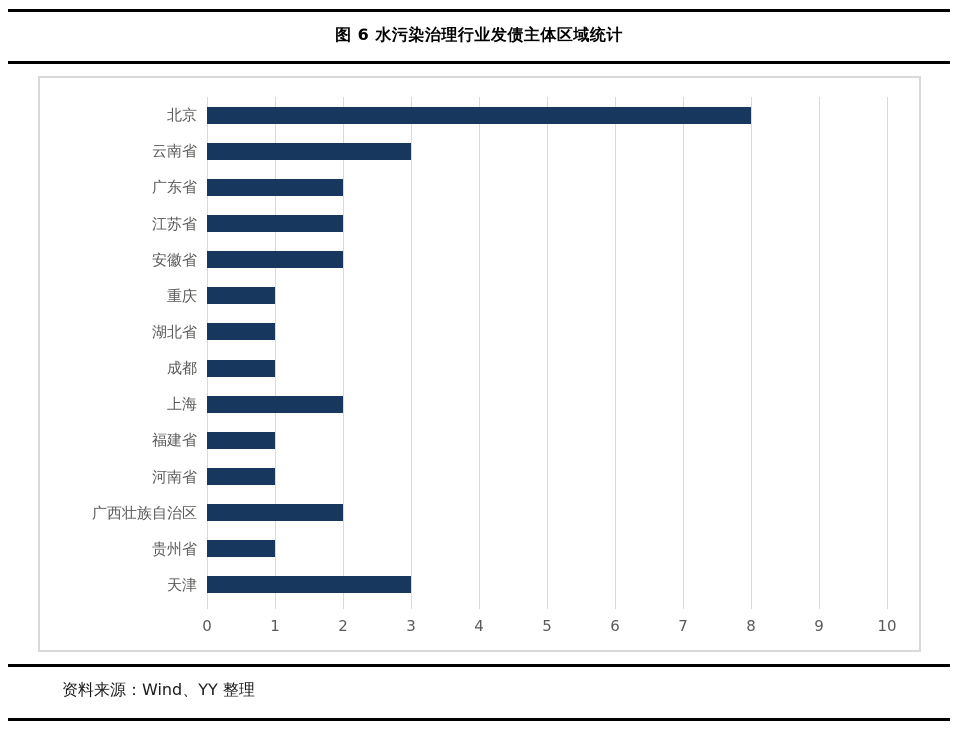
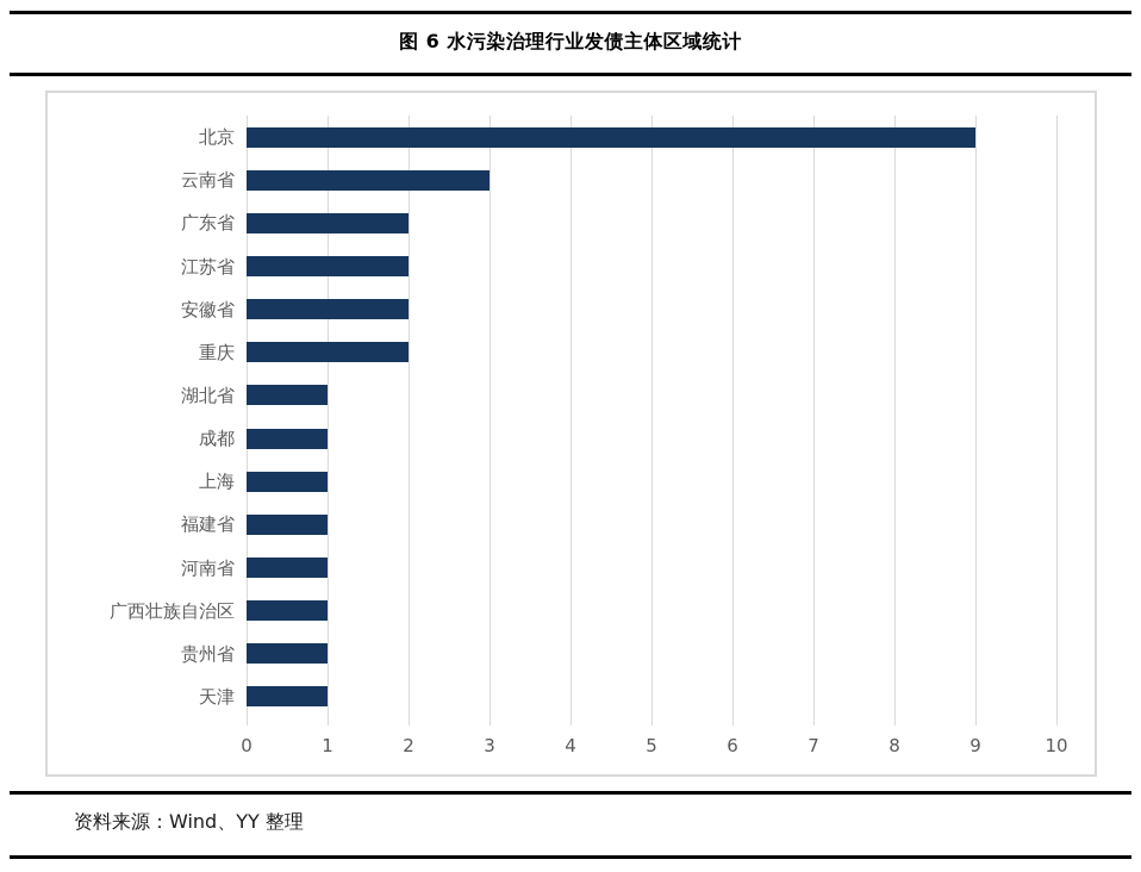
北京: 8 -> 9
重庆: 1 -> 2
上海: 2 -> 1
广西壮族自治区: 2 -> 1
天津: 3 -> 1
